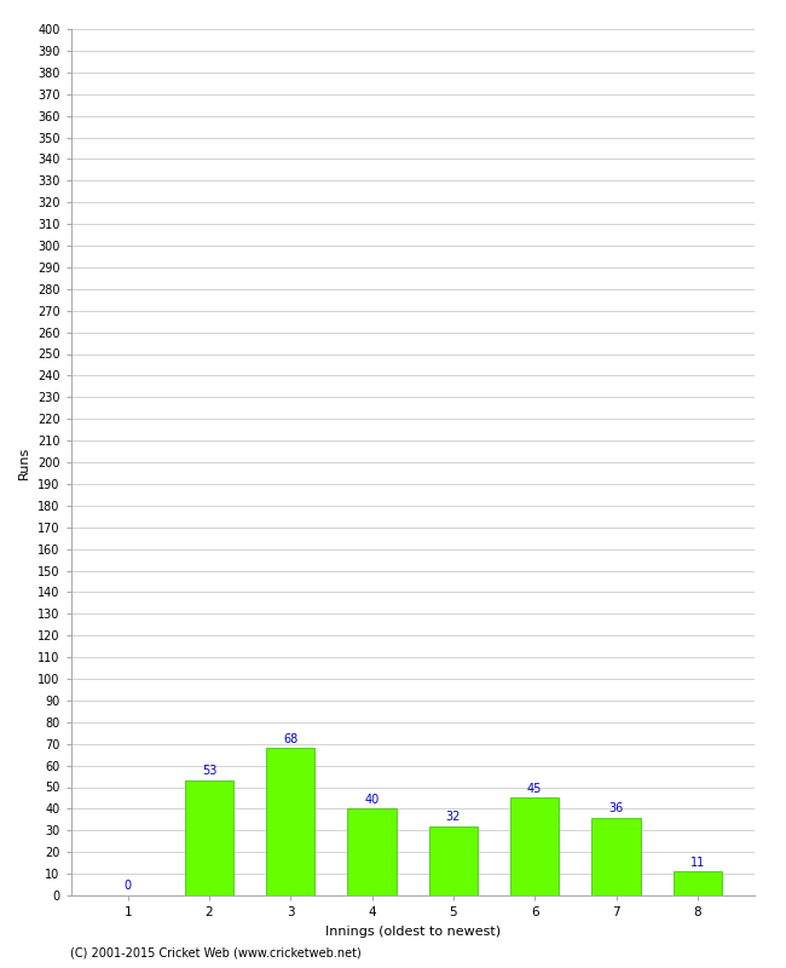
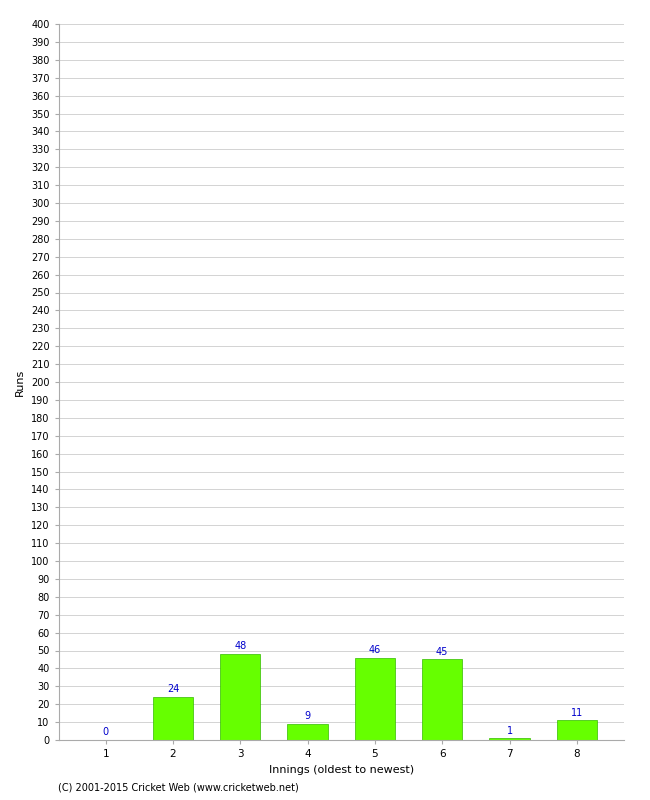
2: 53 -> 24
3: 68 -> 48
4: 40 -> 9
5: 32 -> 46
7: 36 -> 1
